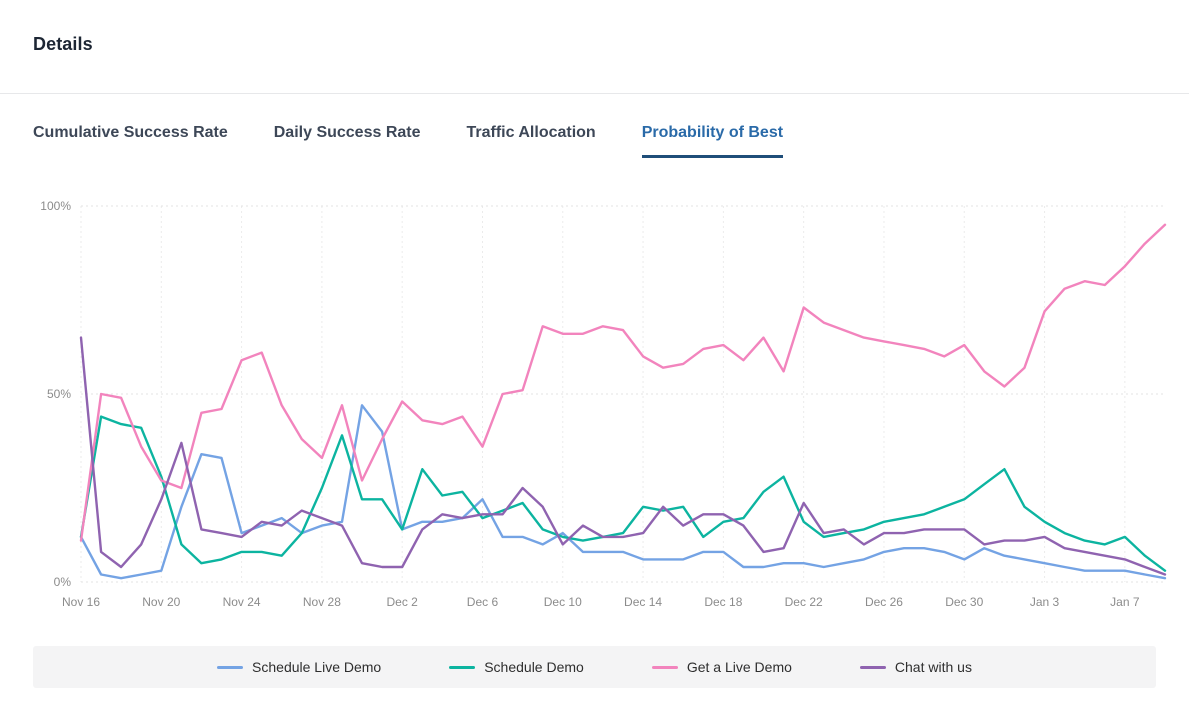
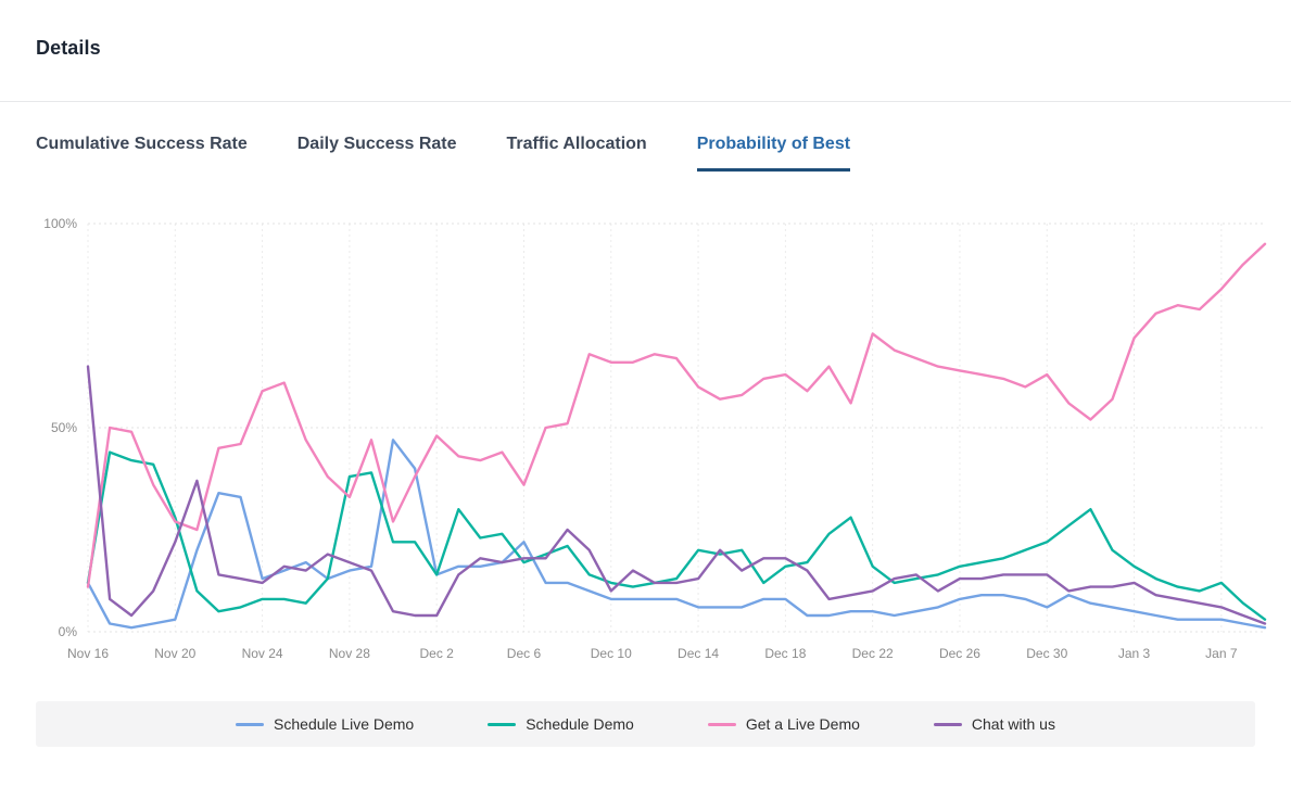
Schedule Demo/Nov 28: 25% -> 38%
Schedule Live Demo/Dec 10: 13% -> 8%
Chat with us/Dec 22: 21% -> 10%
